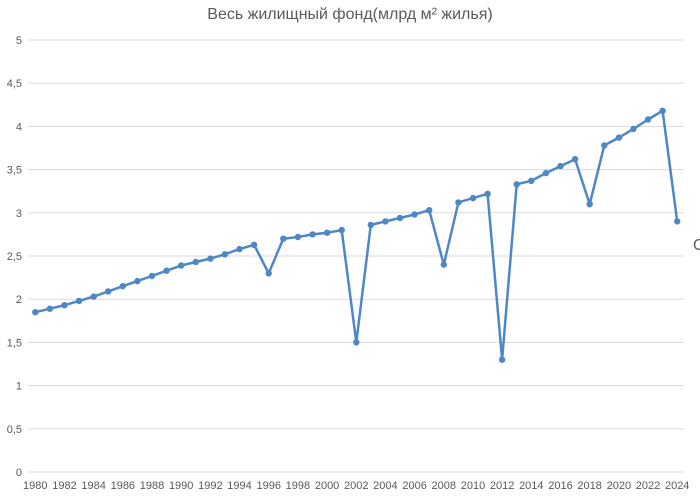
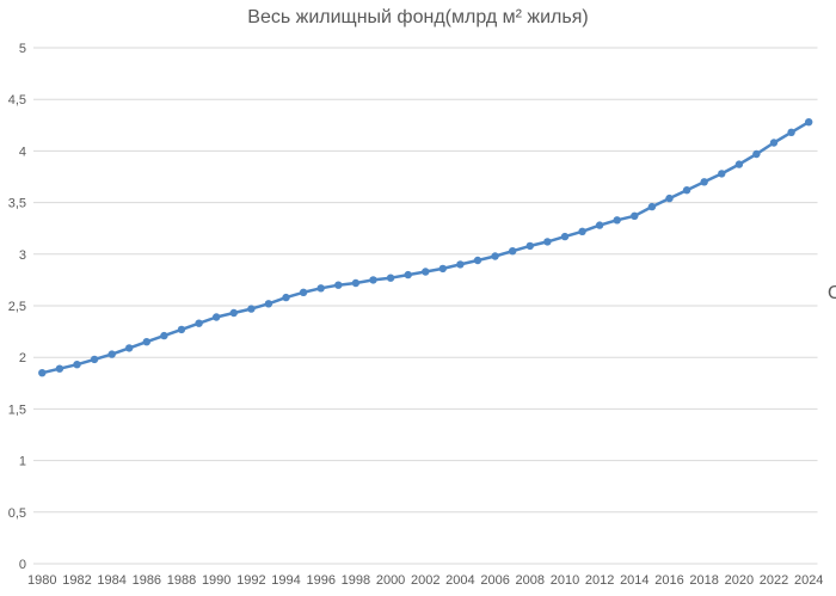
1996: 2.3 -> 2.7
2002: 1.5 -> 2.8
2008: 2.4 -> 3.1
2012: 1.3 -> 3.3
2018: 3.1 -> 3.7
2024: 2.9 -> 4.3
